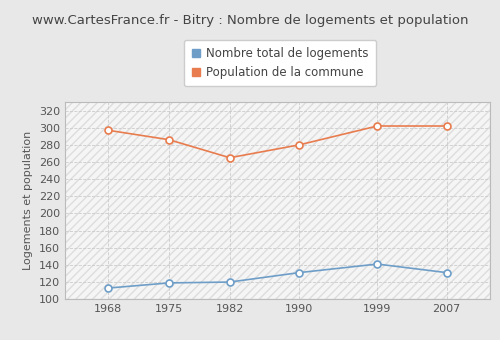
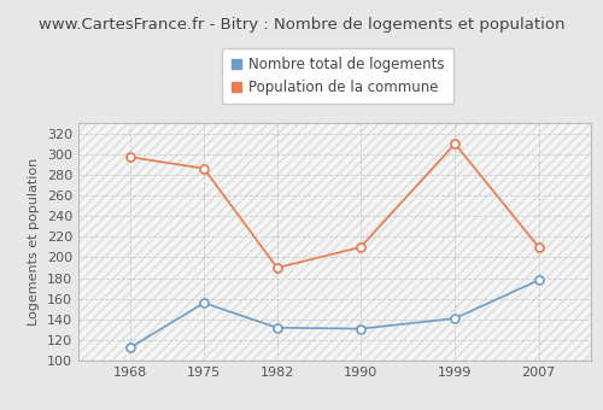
Nombre total de logements/1975: 119 -> 156
Nombre total de logements/1982: 120 -> 132
Population de la commune/1982: 265 -> 190
Population de la commune/1990: 280 -> 210
Population de la commune/1999: 302 -> 310
Nombre total de logements/2007: 131 -> 178
Population de la commune/2007: 302 -> 210
